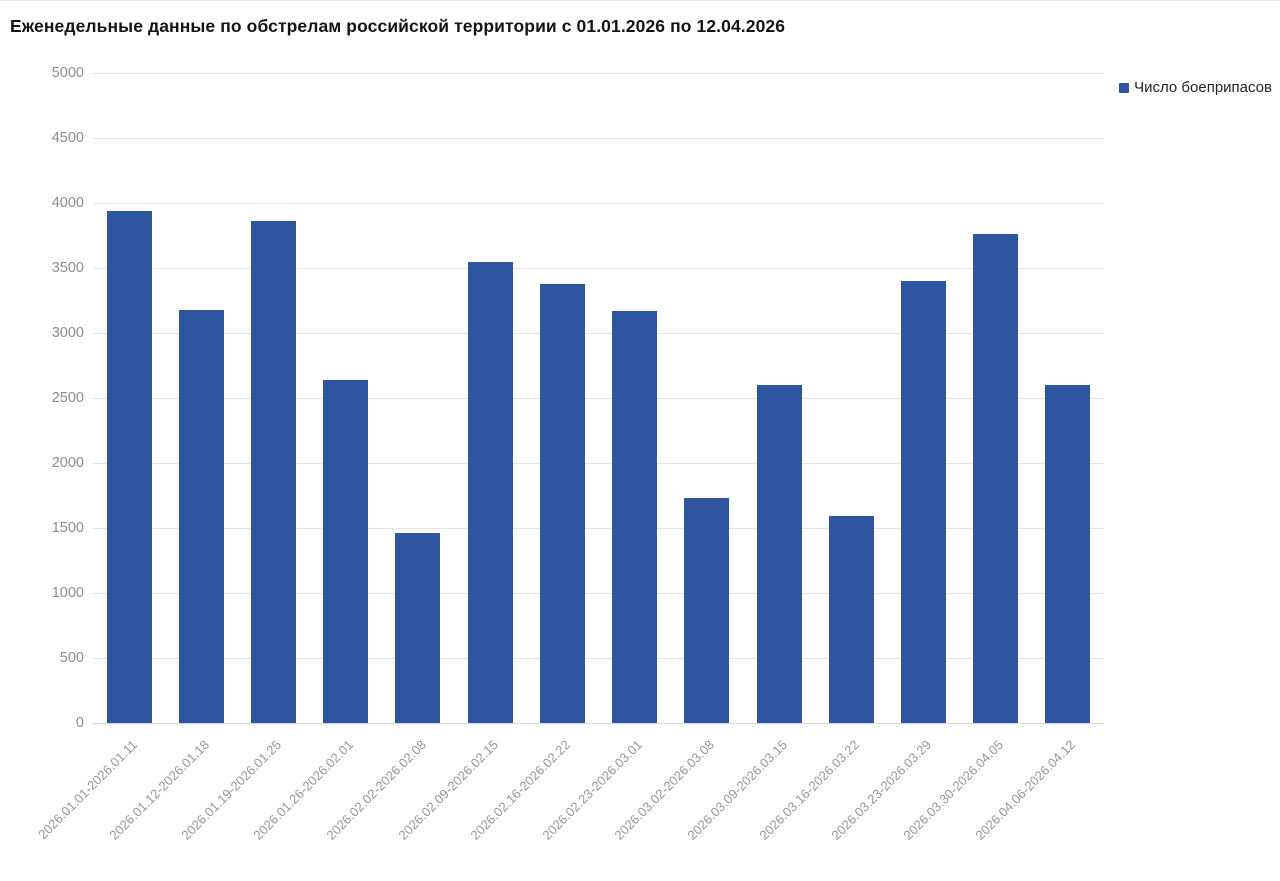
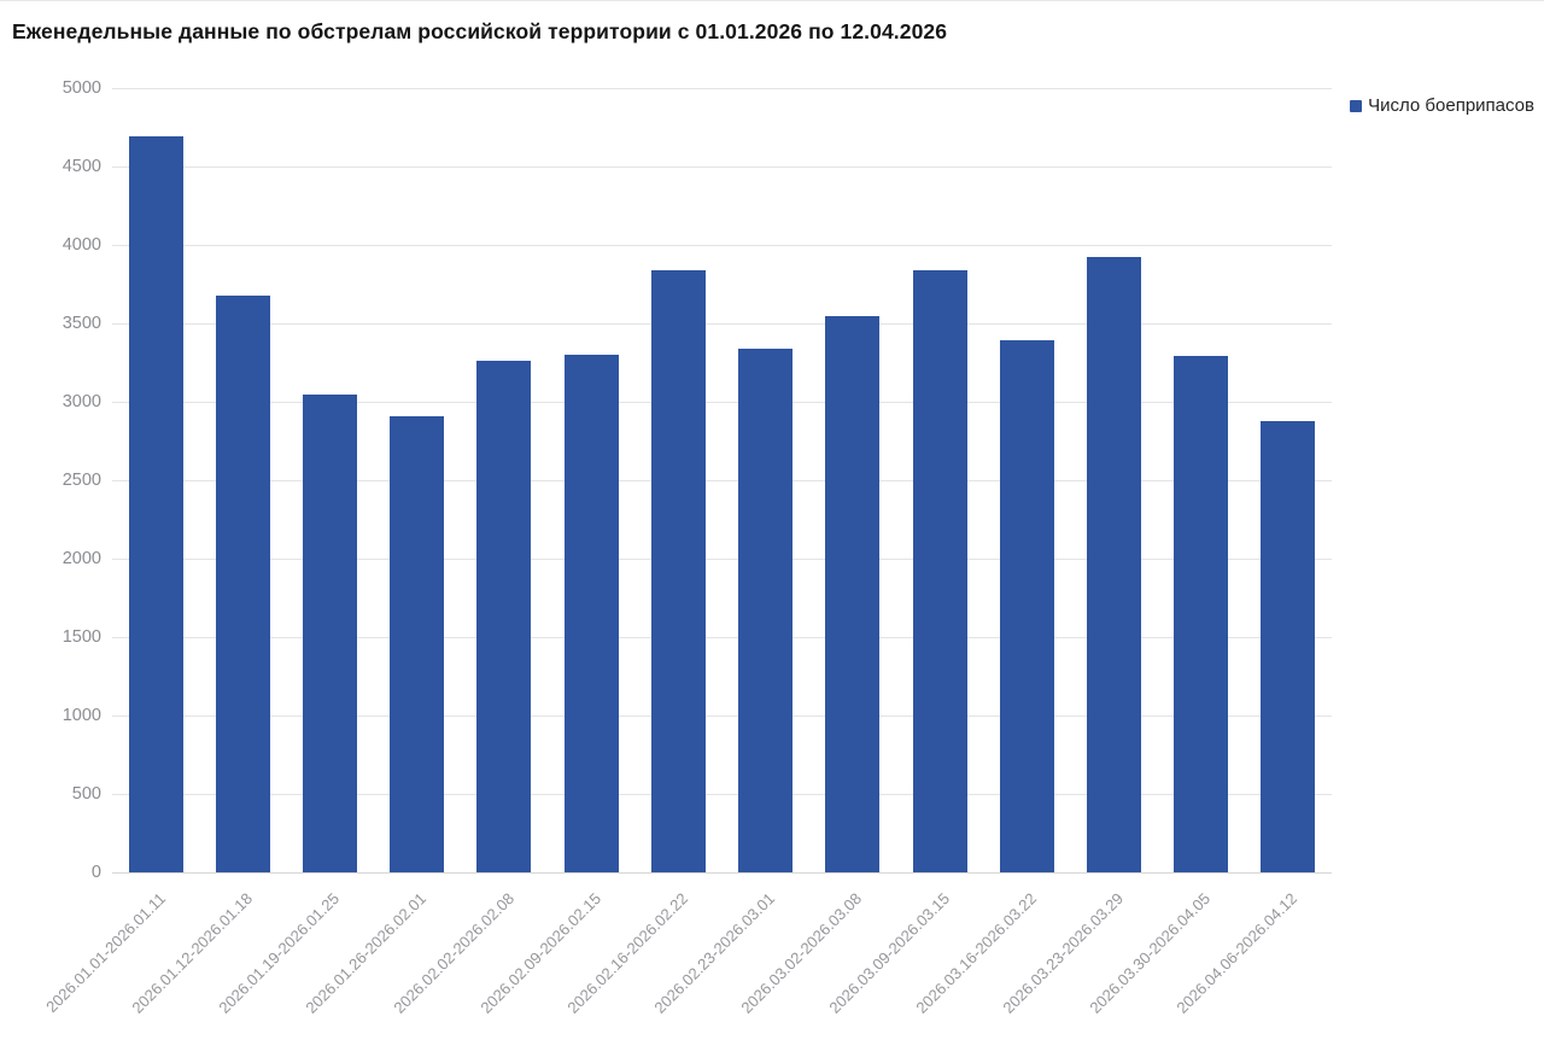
2026.01.01-2026.01.11: 3940 -> 4690
2026.01.12-2026.01.18: 3180 -> 3680
2026.01.19-2026.01.25: 3860 -> 3050
2026.01.26-2026.02.01: 2640 -> 2910
2026.02.02-2026.02.08: 1460 -> 3260
2026.02.09-2026.02.15: 3550 -> 3300
2026.02.16-2026.02.22: 3380 -> 3840
2026.02.23-2026.03.01: 3170 -> 3340
2026.03.02-2026.03.08: 1730 -> 3550
2026.03.09-2026.03.15: 2600 -> 3840
2026.03.16-2026.03.22: 1590 -> 3390
2026.03.23-2026.03.29: 3400 -> 3920
2026.03.30-2026.04.05: 3760 -> 3290
2026.04.06-2026.04.12: 2600 -> 2880
